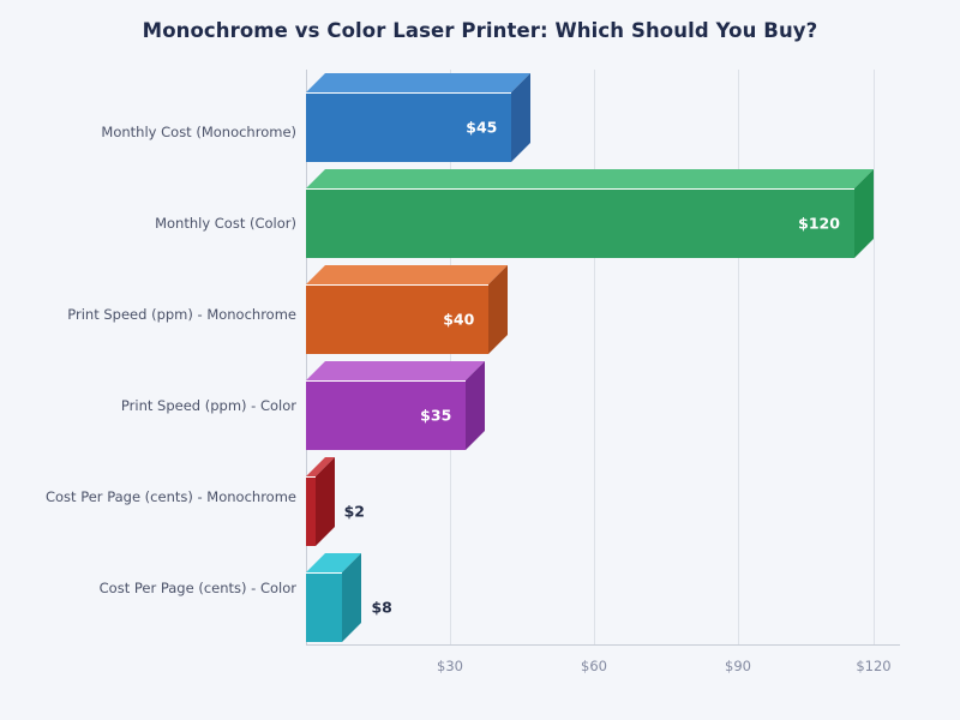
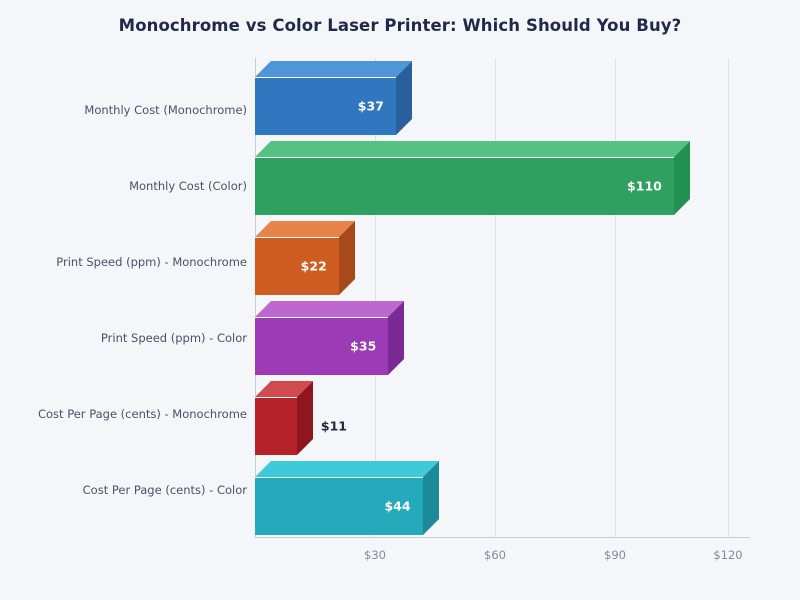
Monthly Cost (Monochrome): $45 -> $37
Monthly Cost (Color): $120 -> $110
Print Speed (ppm) - Monochrome: $40 -> $22
Cost Per Page (cents) - Monochrome: $2 -> $11
Cost Per Page (cents) - Color: $8 -> $44
